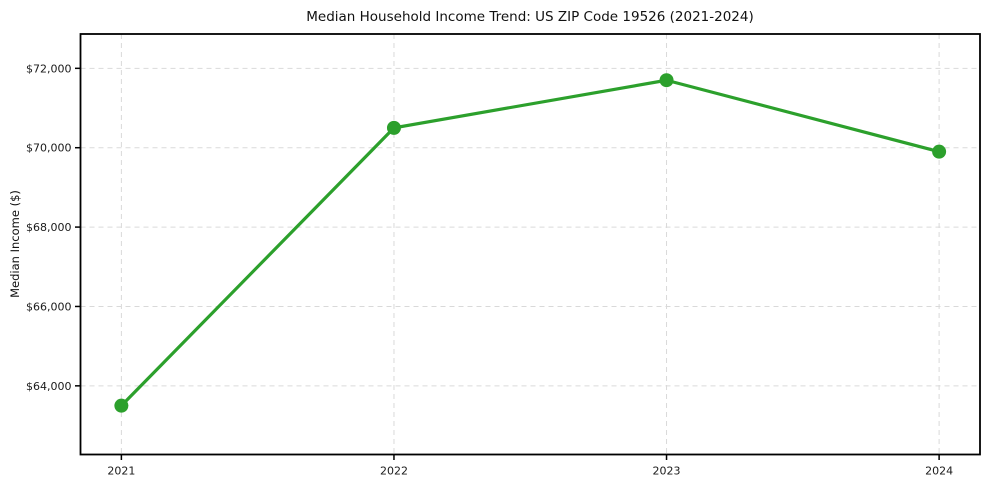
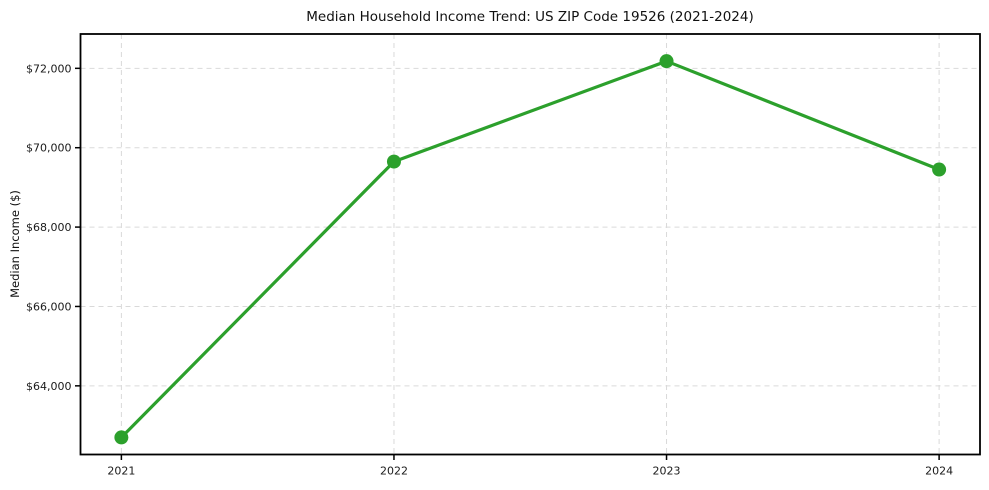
2021: $63500 -> $62700
2022: $70500 -> $69600
2023: $71700 -> $72200
2024: $69900 -> $69400
